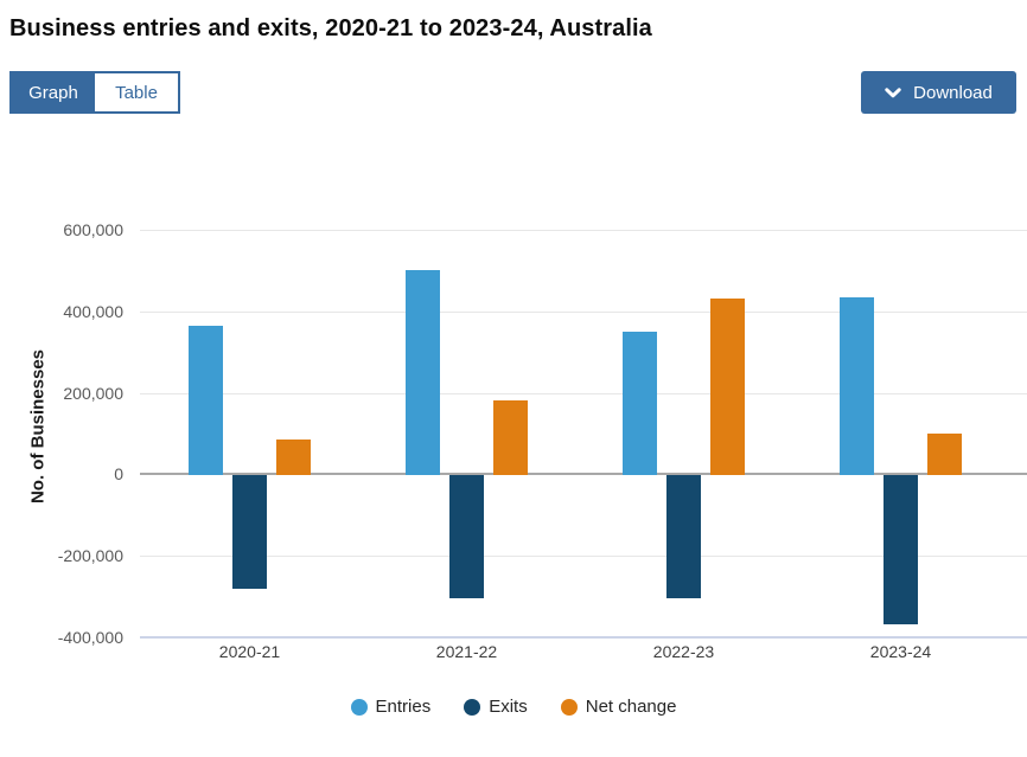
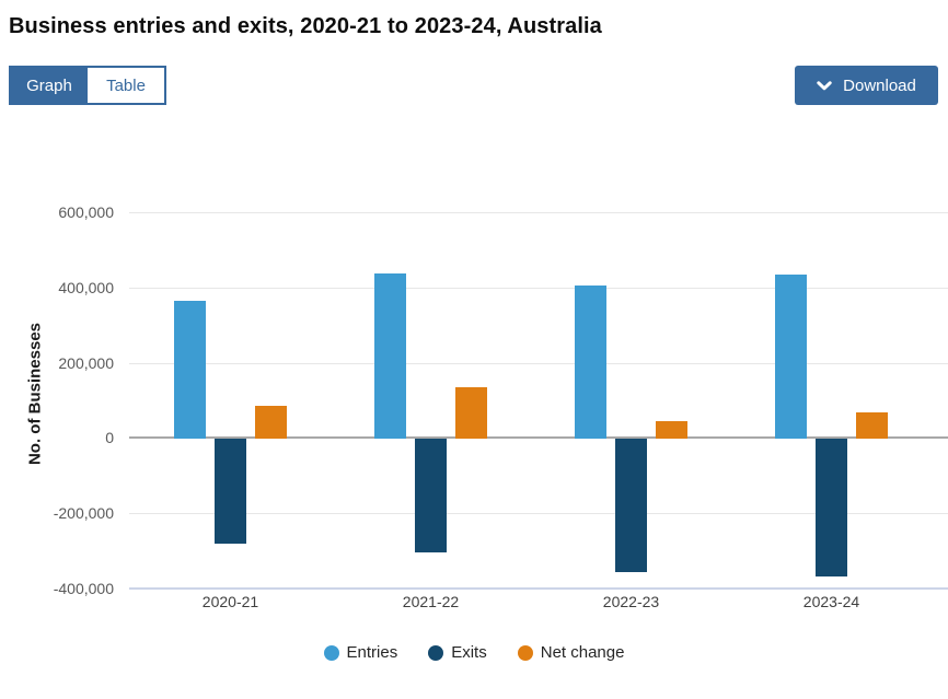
Entries/2021-22: 500000 -> 440000
Net change/2021-22: 180000 -> 130000
Entries/2022-23: 350000 -> 400000
Exits/2022-23: -300000 -> -350000
Net change/2022-23: 430000 -> 40000
Net change/2023-24: 100000 -> 70000
